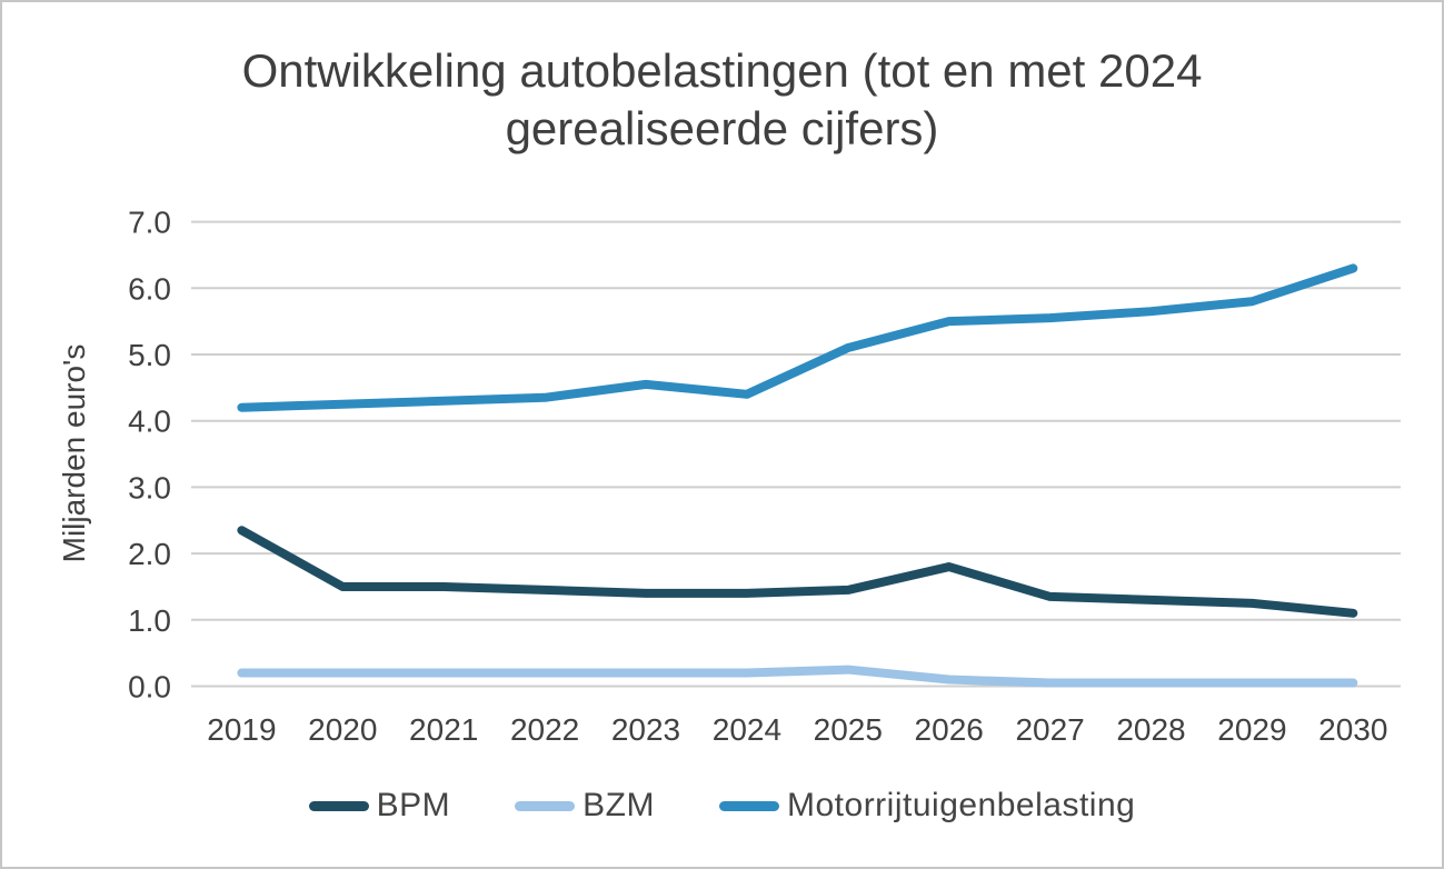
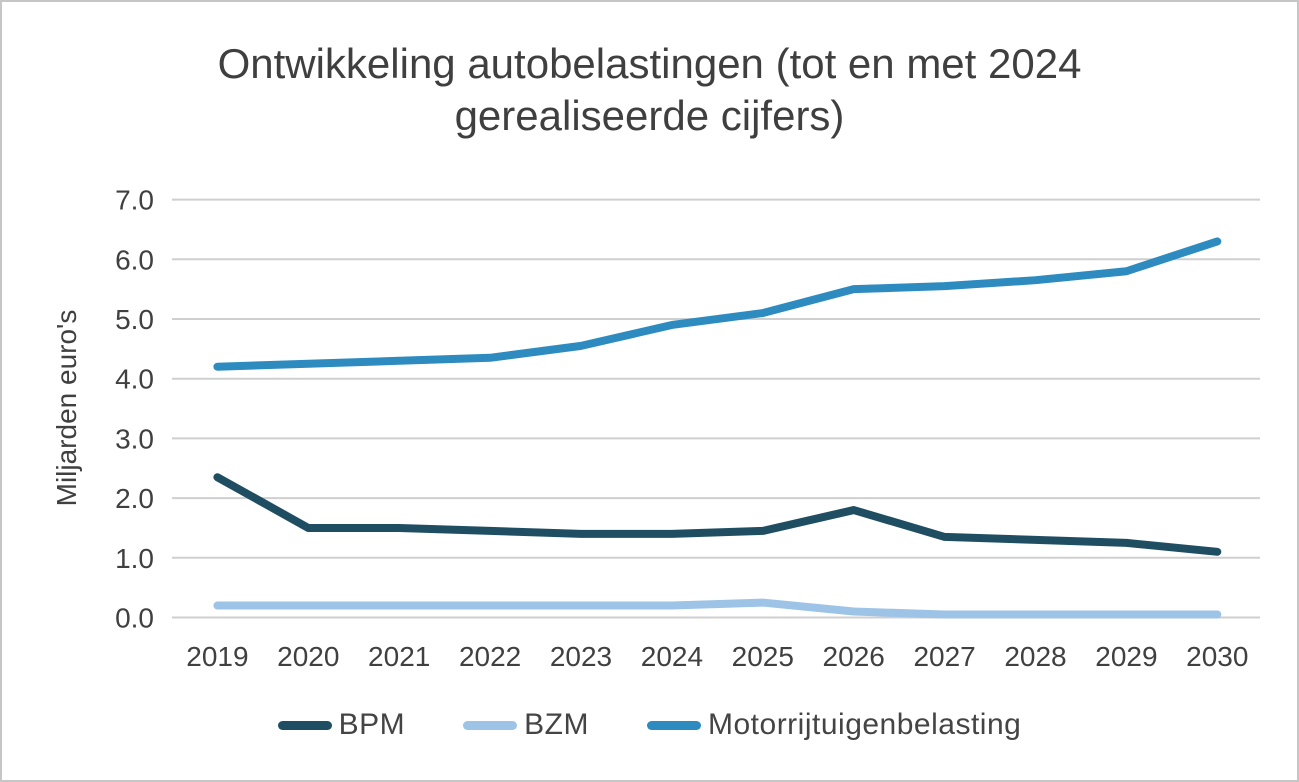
Motorrijtuigenbelasting/2024: 4.4 -> 4.9
